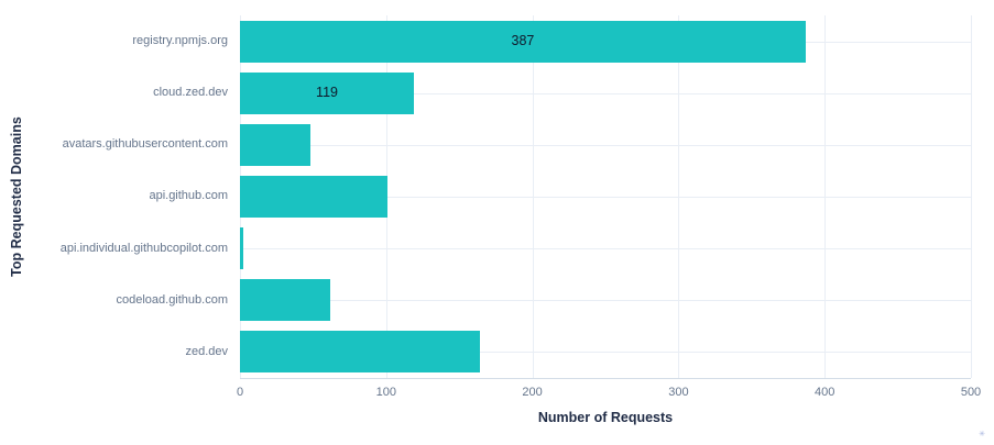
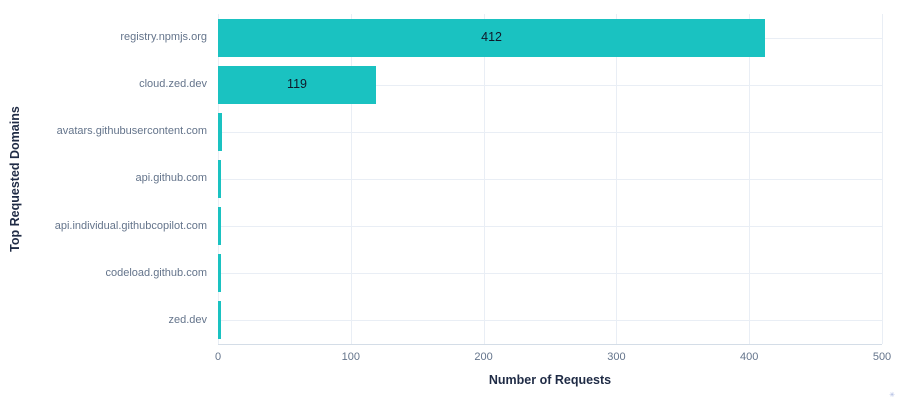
registry.npmjs.org: 387 -> 412
avatars.githubusercontent.com: 48 -> 3
api.github.com: 101 -> 2
codeload.github.com: 62 -> 2
zed.dev: 164 -> 2
